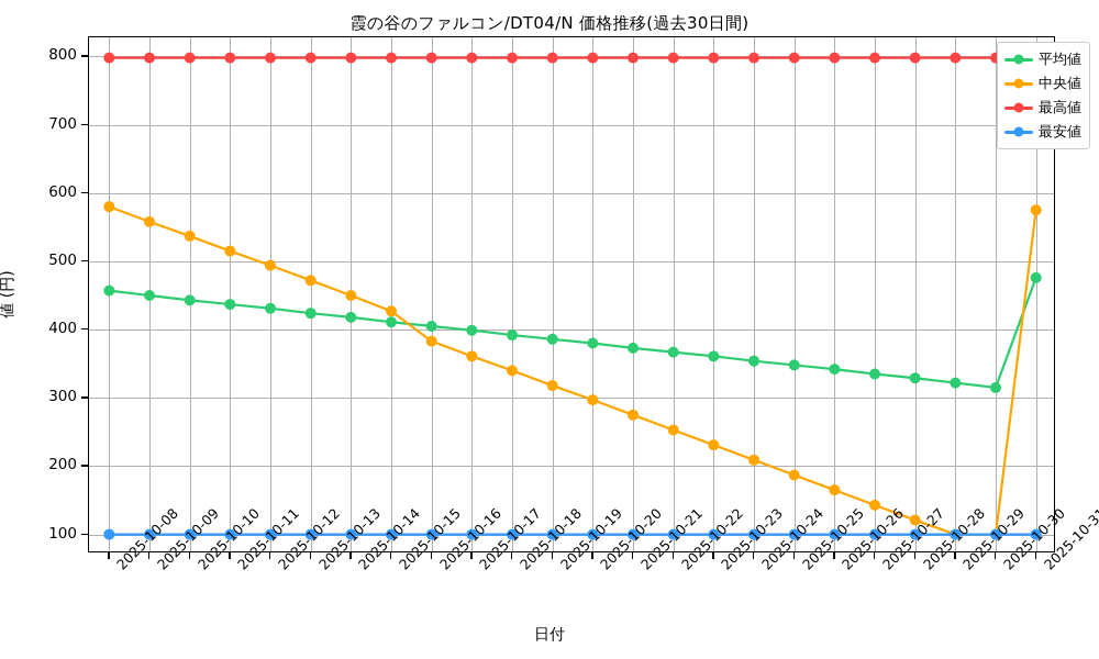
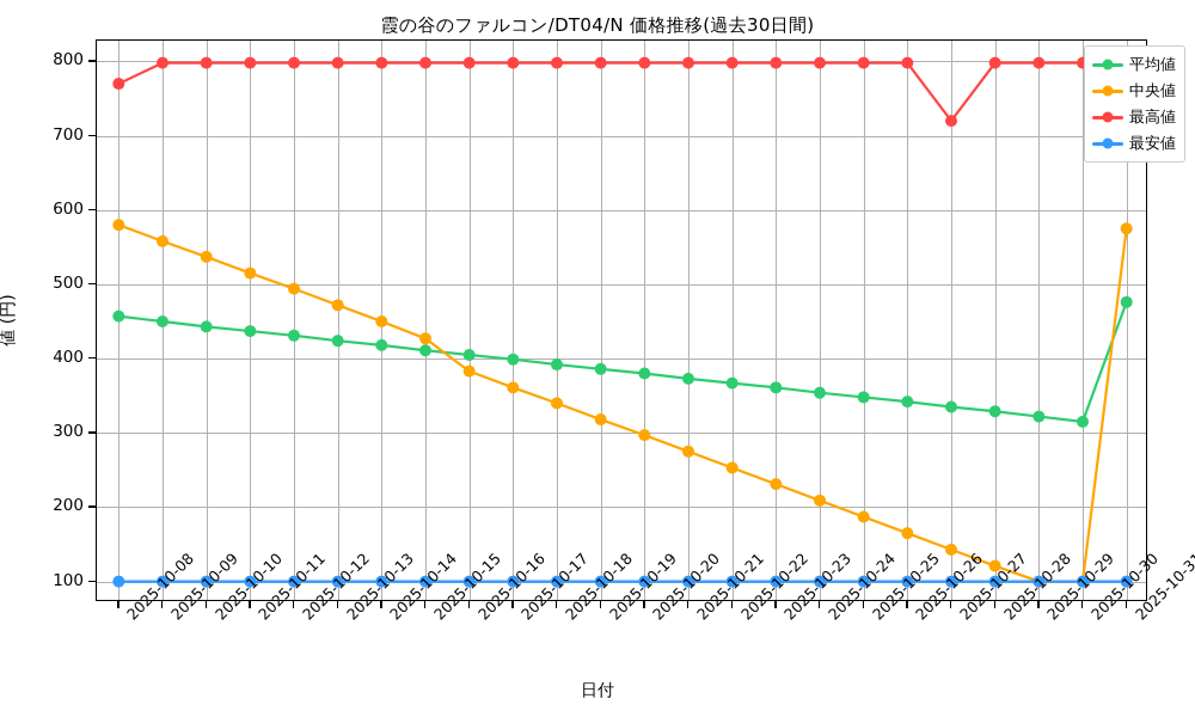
最高値/2025-10-08: 800 -> 770
最高値/2025-10-27: 800 -> 720
